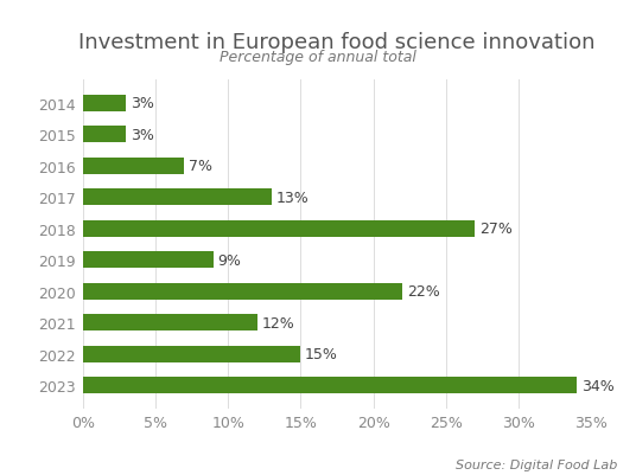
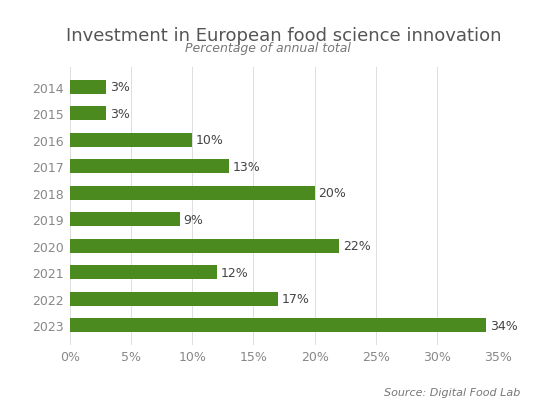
2016: 7% -> 10%
2018: 27% -> 20%
2022: 15% -> 17%
